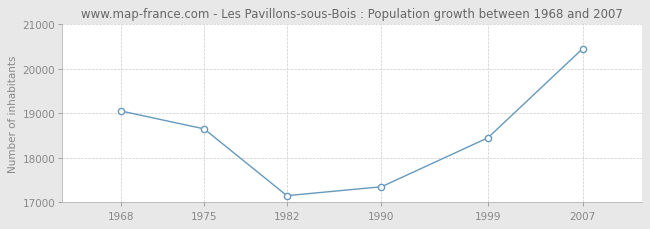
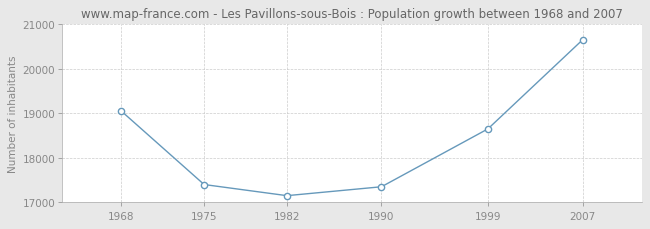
1975: 18650 -> 17400
1999: 18450 -> 18650
2007: 20450 -> 20650
